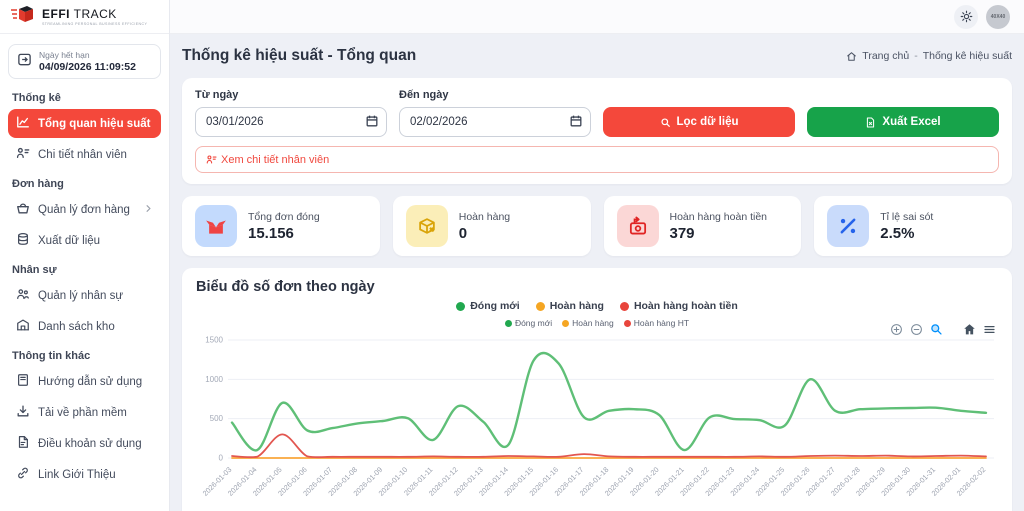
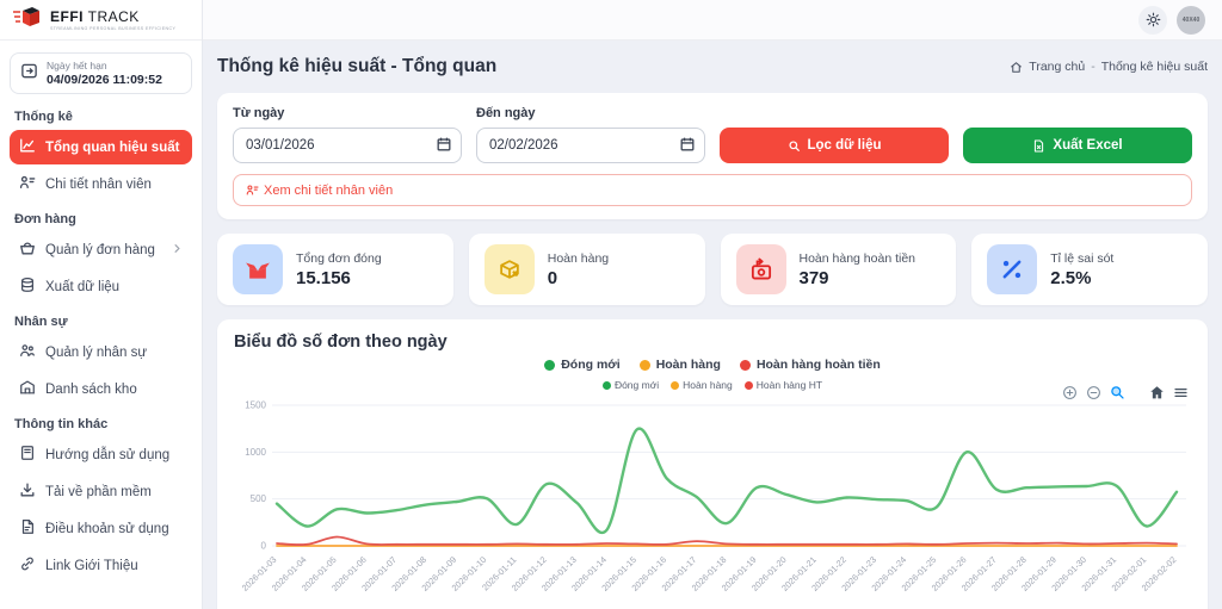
Đóng mới/2026-01-04: 100 -> 200
Đóng mới/2026-01-05: 700 -> 400
Hoàn hàng hoàn tiền/2026-01-05: 300 -> 100
Đóng mới/2026-01-16: 1200 -> 700
Đóng mới/2026-01-18: 600 -> 200
Đóng mới/2026-01-21: 100 -> 500
Đóng mới/2026-02-01: 600 -> 200
